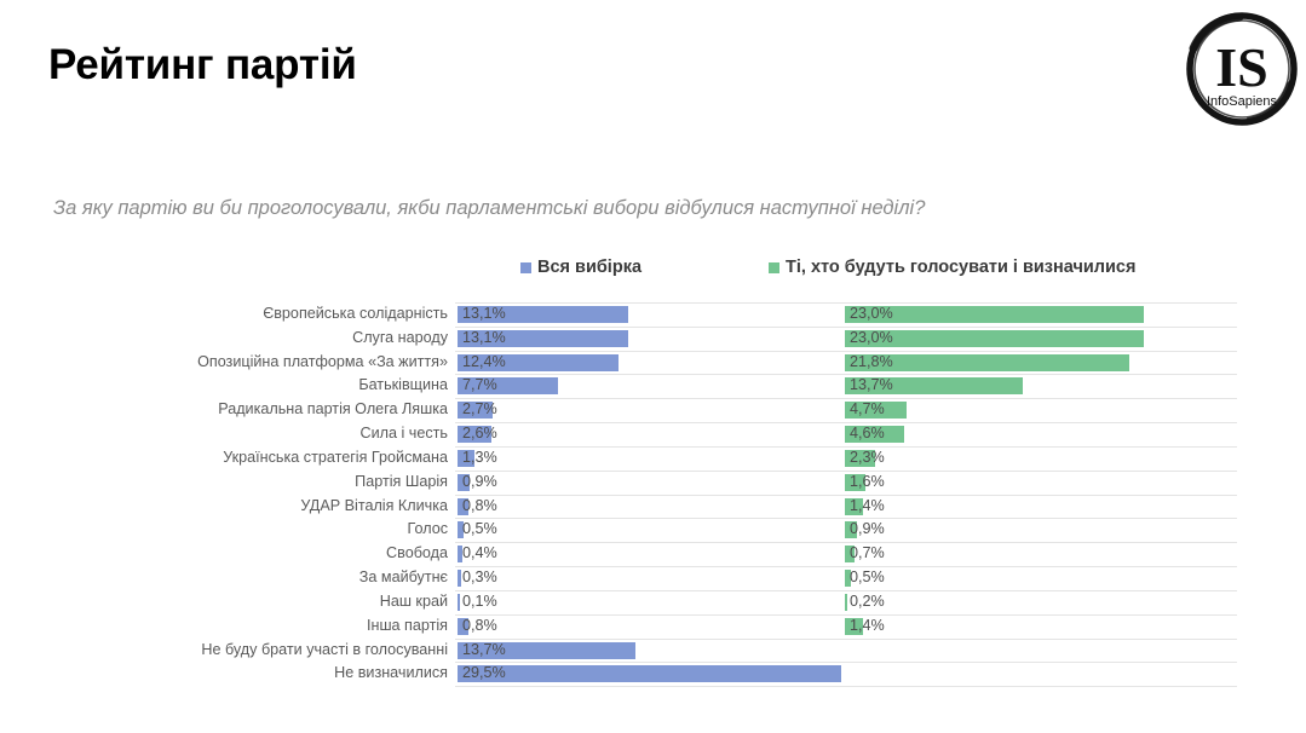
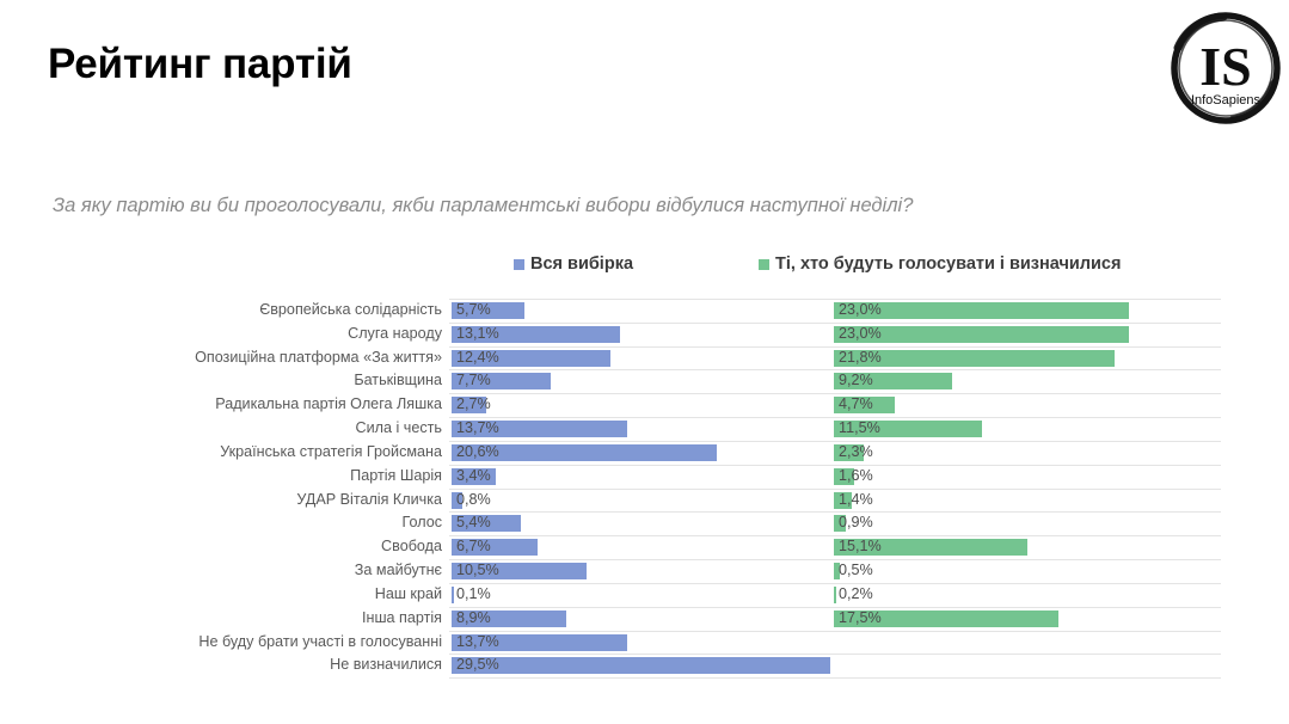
Вся вибірка/Європейська солідарність: 13,1% -> 5,7%
Ті, хто будуть голосувати і визначилися/Батьківщина: 13,7% -> 9,2%
Вся вибірка/Сила і честь: 2,6% -> 13,7%
Ті, хто будуть голосувати і визначилися/Сила і честь: 4,6% -> 11,5%
Вся вибірка/Українська стратегія Гройсмана: 1,3% -> 20,6%
Вся вибірка/Партія Шарія: 0,9% -> 3,4%
Вся вибірка/Голос: 0,5% -> 5,4%
Вся вибірка/Свобода: 0,4% -> 6,7%
Ті, хто будуть голосувати і визначилися/Свобода: 0,7% -> 15,1%
Вся вибірка/За майбутнє: 0,3% -> 10,5%
Вся вибірка/Інша партія: 0,8% -> 8,9%
Ті, хто будуть голосувати і визначилися/Інша партія: 1,4% -> 17,5%
